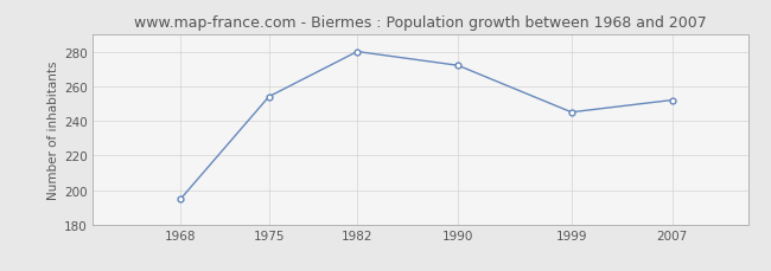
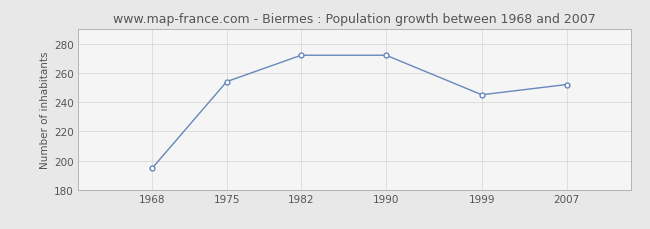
1982: 280 -> 272
